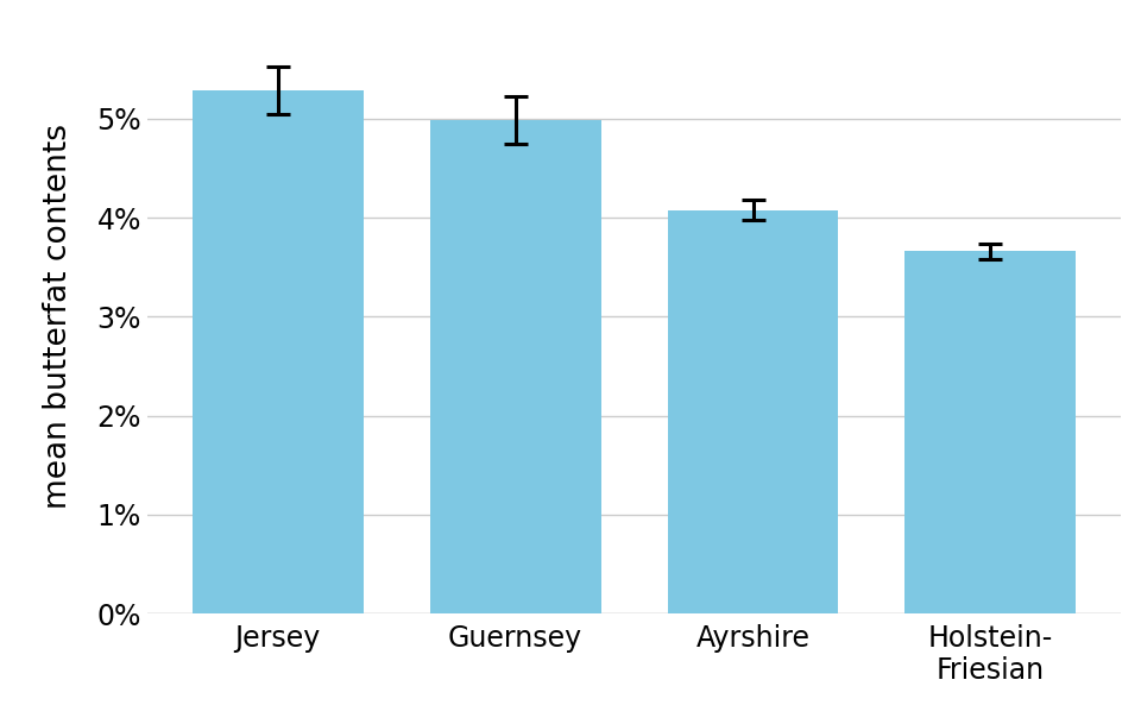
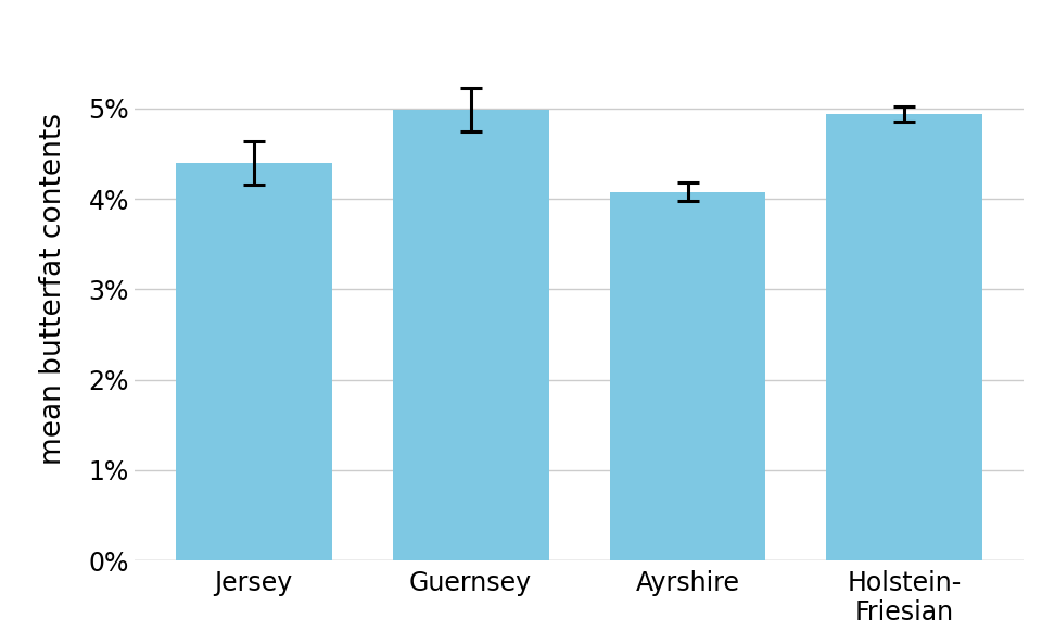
Jersey: 5.29% -> 4.40%
Holstein- Friesian: 3.66% -> 4.94%
